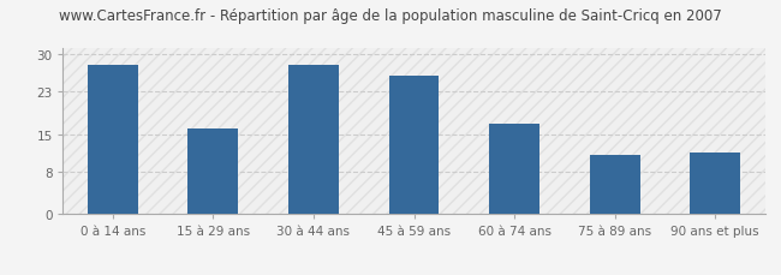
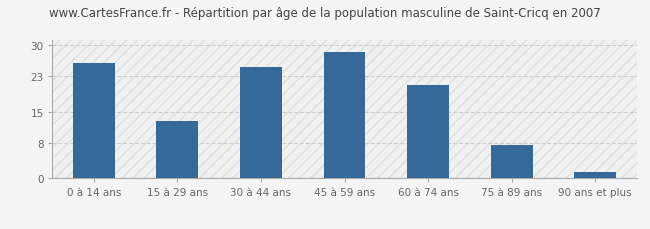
0 à 14 ans: 28.0 -> 26.0
15 à 29 ans: 16.0 -> 13.0
30 à 44 ans: 28.0 -> 25.0
45 à 59 ans: 26.0 -> 28.5
60 à 74 ans: 17.0 -> 21.0
75 à 89 ans: 11.0 -> 7.5
90 ans et plus: 11.5 -> 1.5
